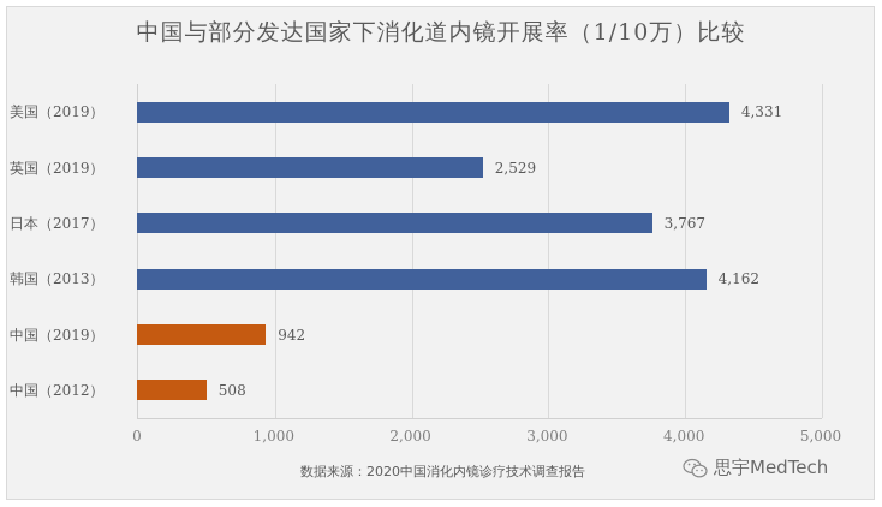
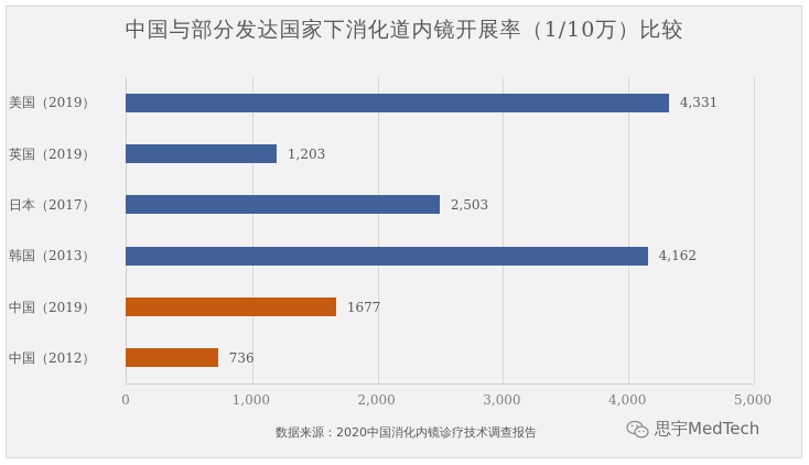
英国（2019）: 2,529 -> 1,203
日本（2017）: 3,767 -> 2,503
中国（2019）: 942 -> 1677
中国（2012）: 508 -> 736
